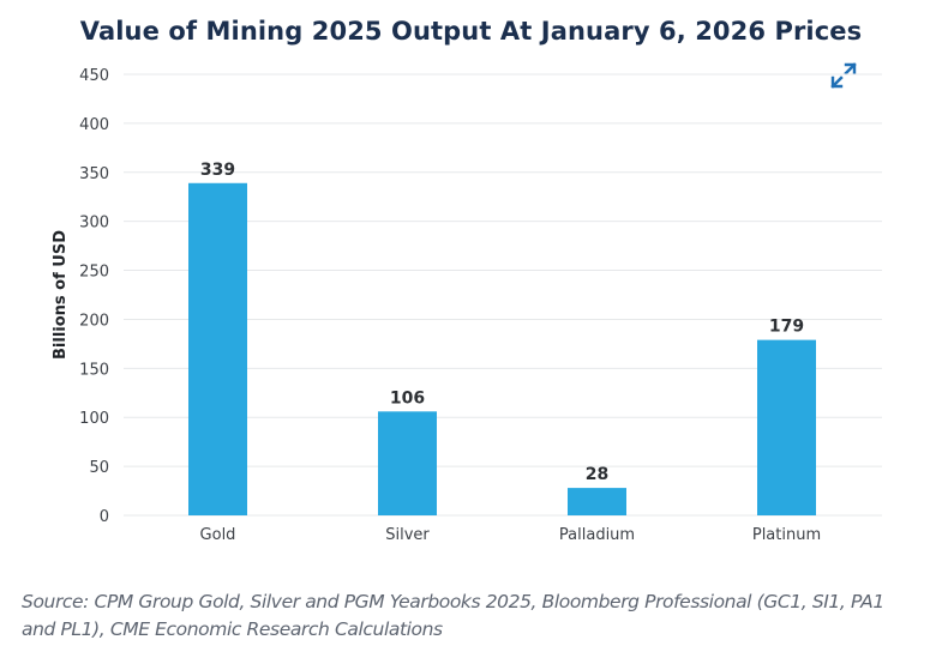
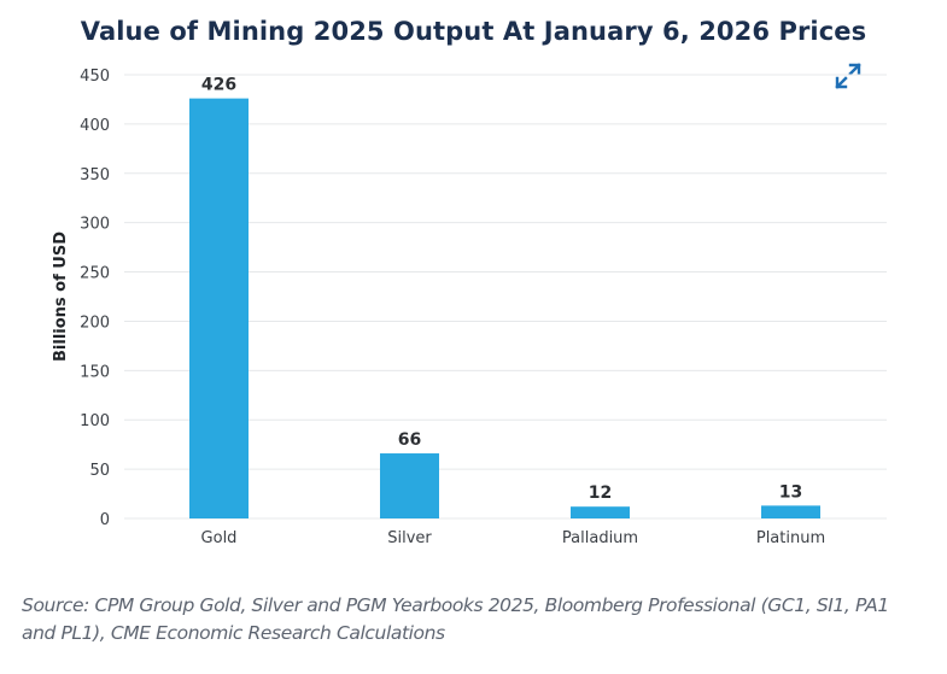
Gold: 339 -> 426
Silver: 106 -> 66
Palladium: 28 -> 12
Platinum: 179 -> 13
